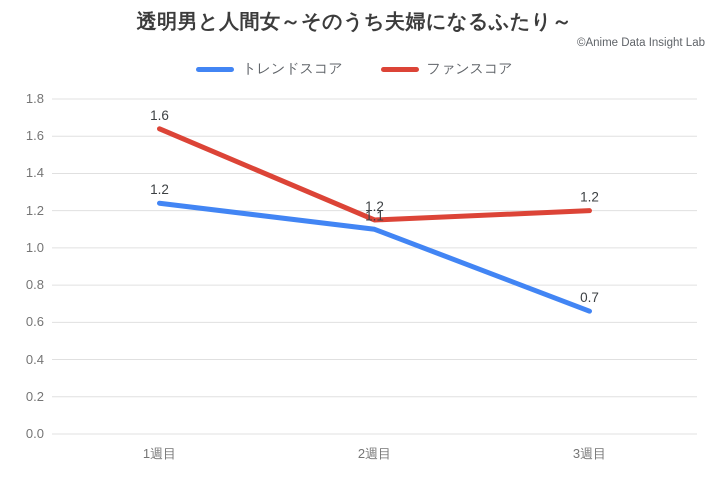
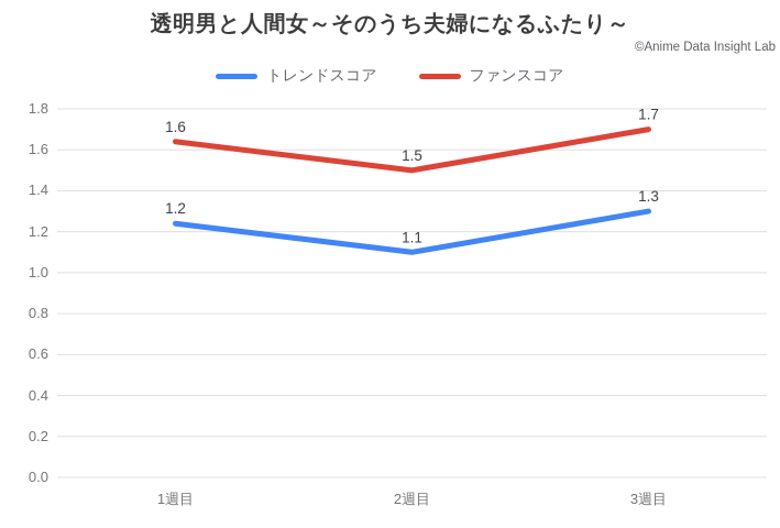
ファンスコア/2週目: 1.2 -> 1.5
トレンドスコア/3週目: 0.7 -> 1.3
ファンスコア/3週目: 1.2 -> 1.7
